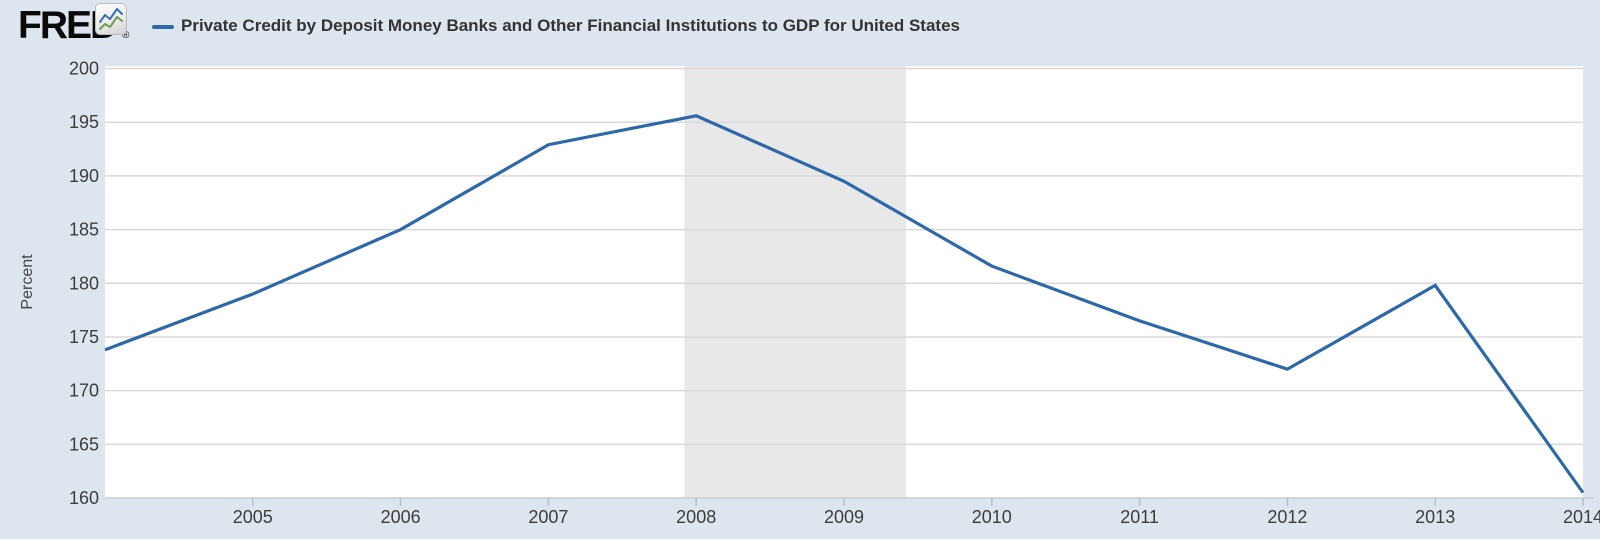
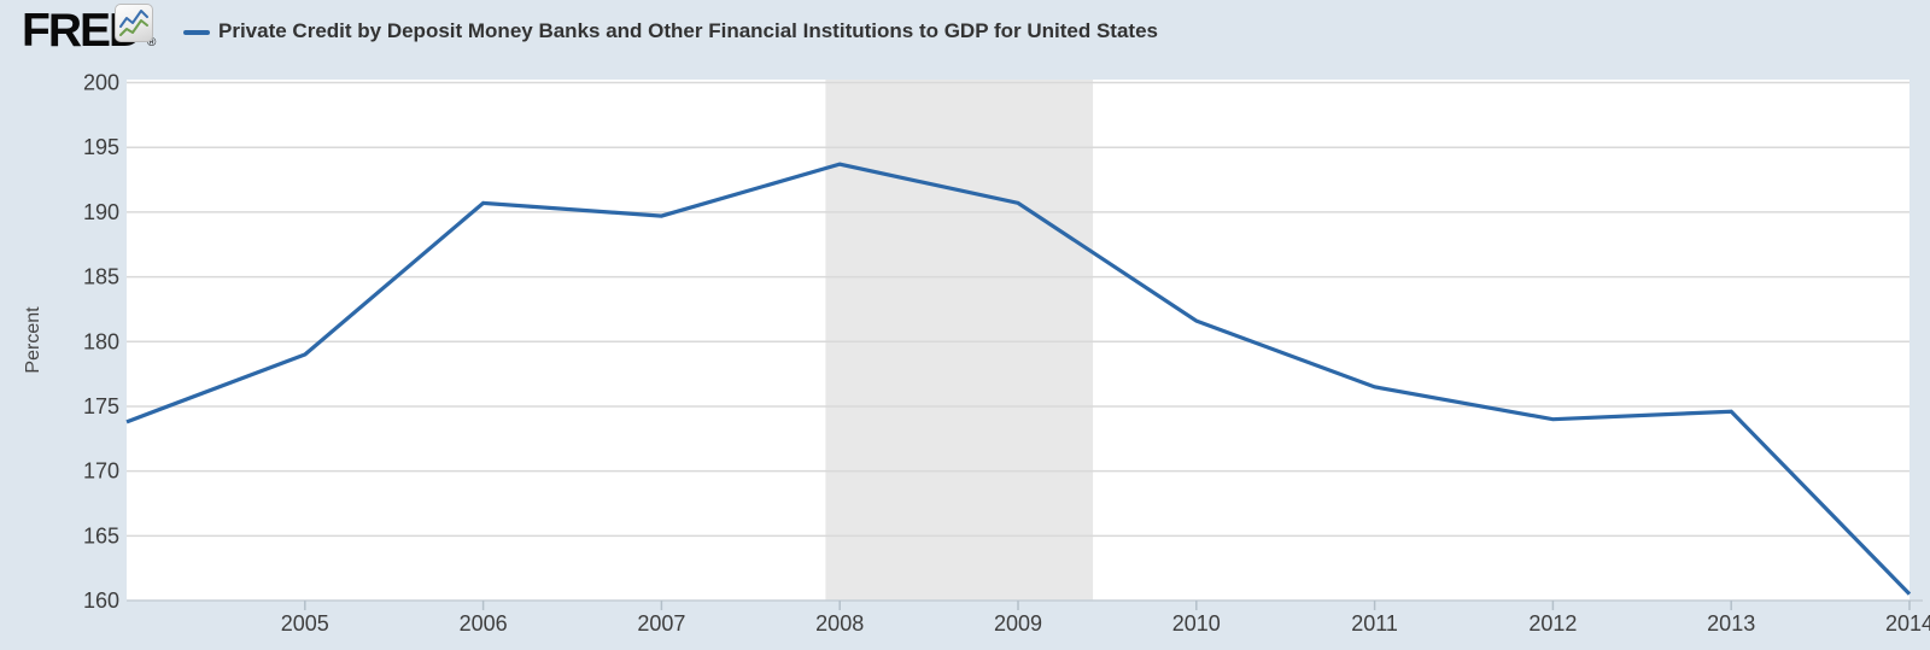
2006: 185.0 -> 190.7
2007: 192.9 -> 189.7
2008: 195.6 -> 193.7
2009: 189.5 -> 190.7
2012: 172.0 -> 174.0
2013: 179.8 -> 174.6
